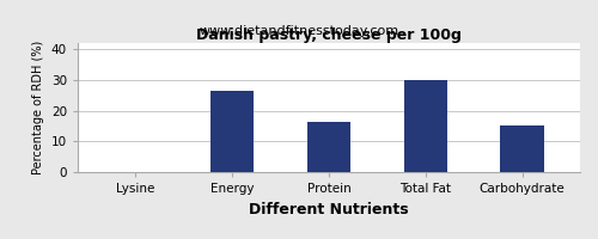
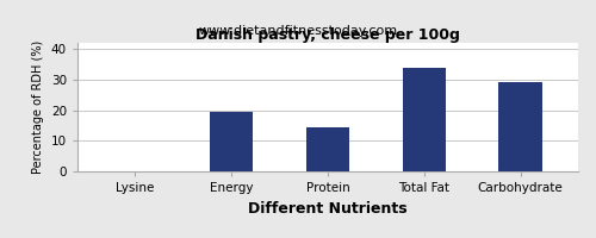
Energy: 26.5 -> 19.3
Protein: 16.5 -> 14.5
Total Fat: 30.0 -> 34.0
Carbohydrate: 15.0 -> 29.2
